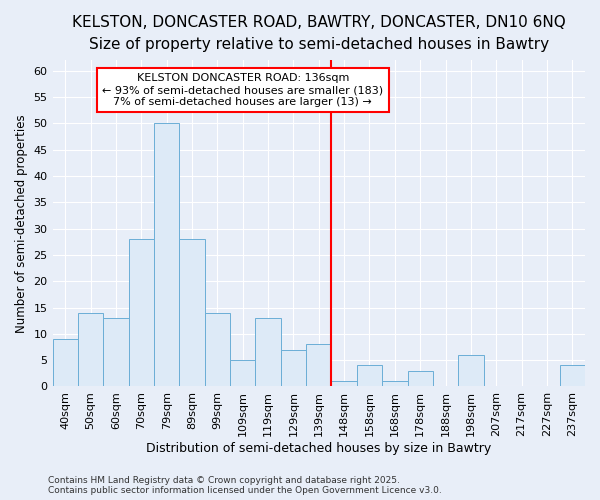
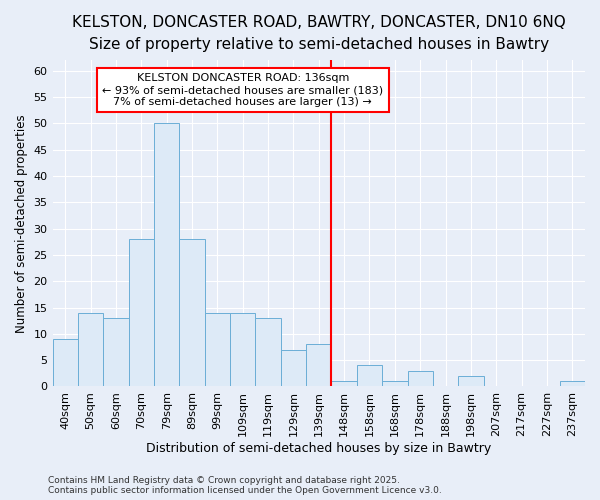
109sqm: 5 -> 14
198sqm: 6 -> 2
237sqm: 4 -> 1
